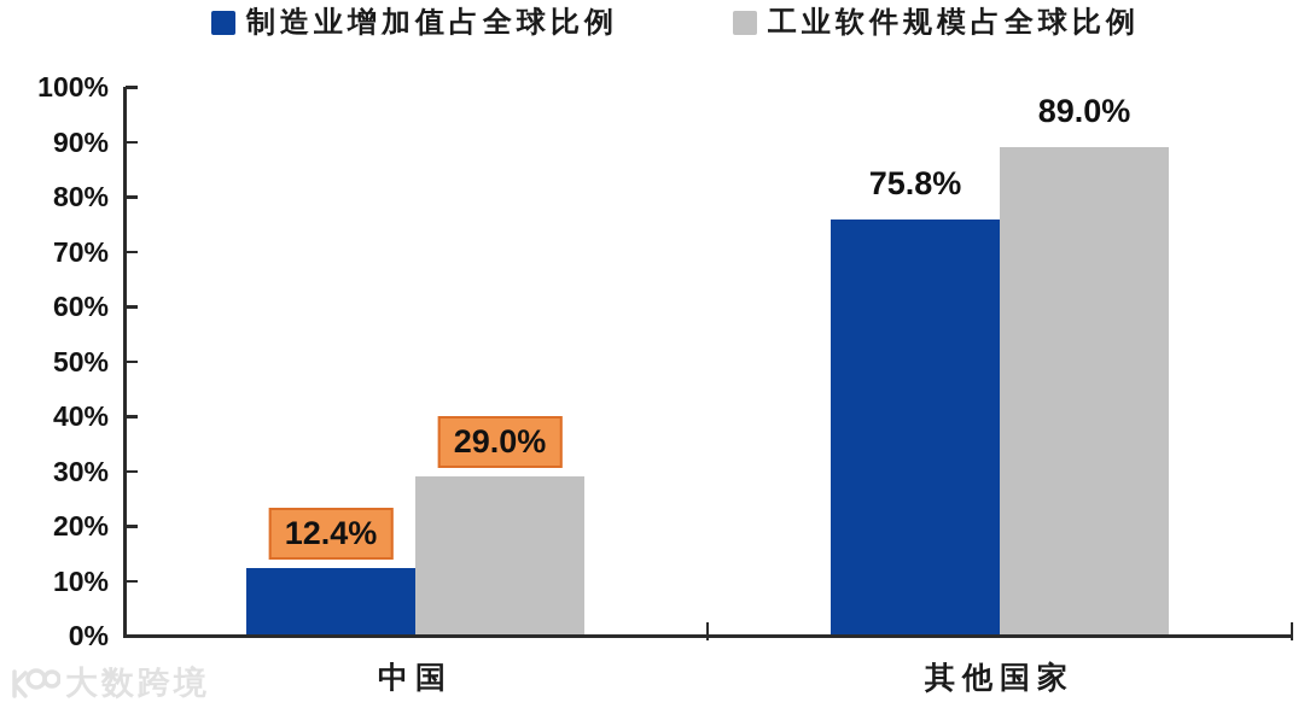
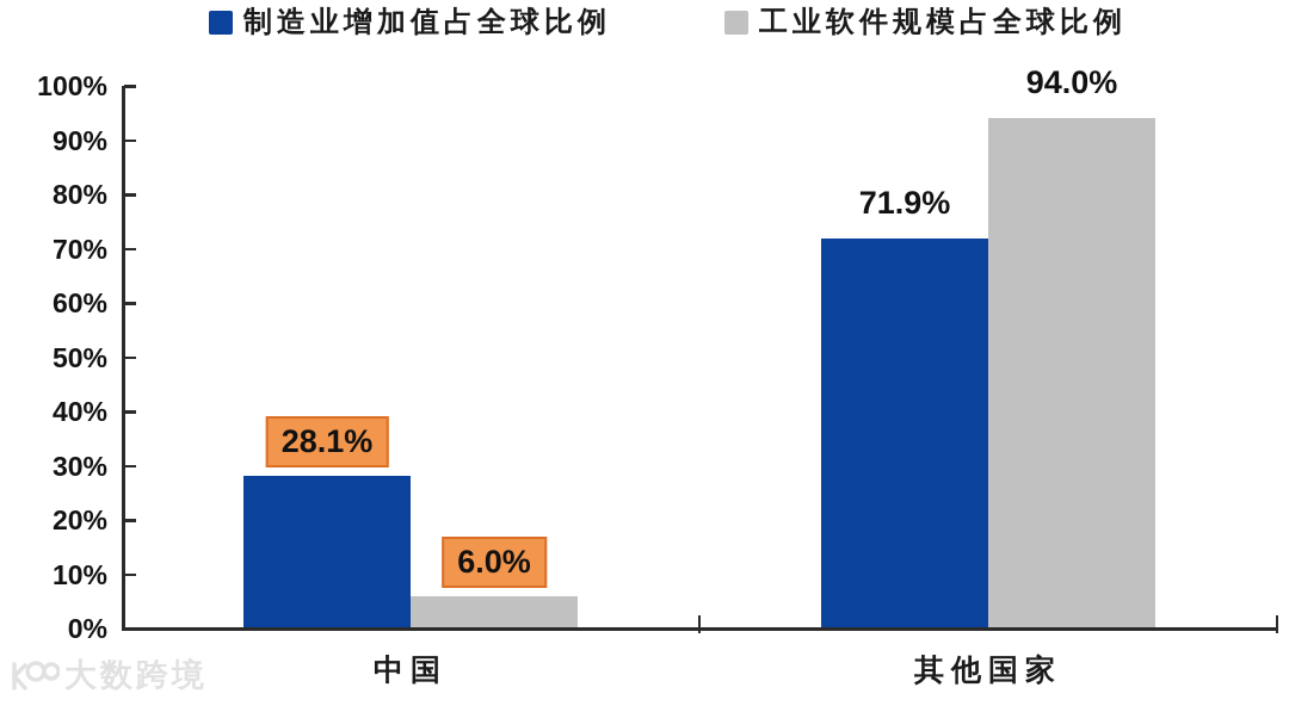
制造业增加值占全球比例/中国: 12.4% -> 28.1%
工业软件规模占全球比例/中国: 29.0% -> 6.0%
制造业增加值占全球比例/其他国家: 75.8% -> 71.9%
工业软件规模占全球比例/其他国家: 89.0% -> 94.0%
